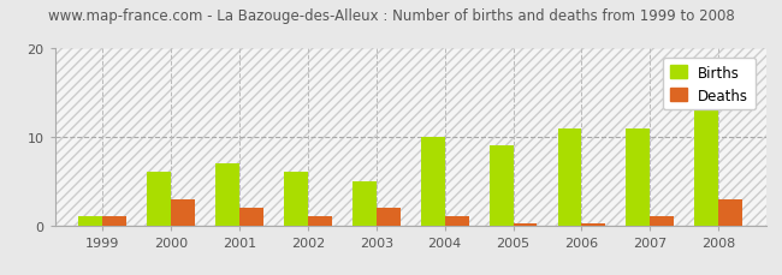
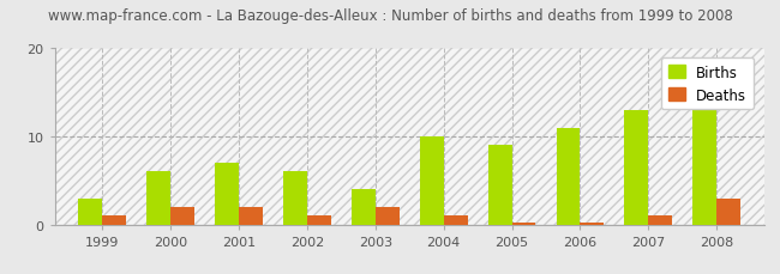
Births/1999: 1 -> 3
Deaths/2000: 3.0 -> 2.0
Births/2003: 5 -> 4
Births/2007: 11 -> 13
